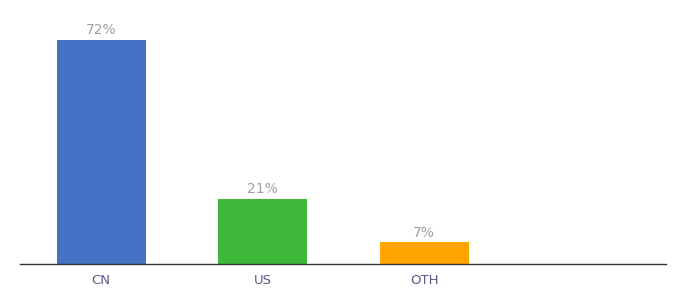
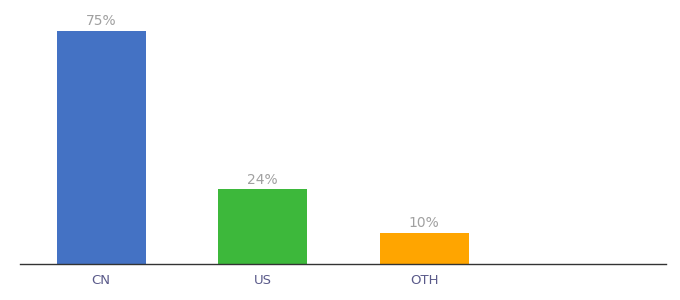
CN: 72% -> 75%
US: 21% -> 24%
OTH: 7% -> 10%
